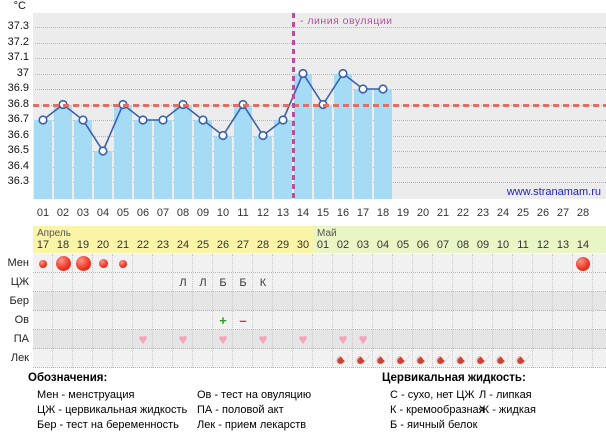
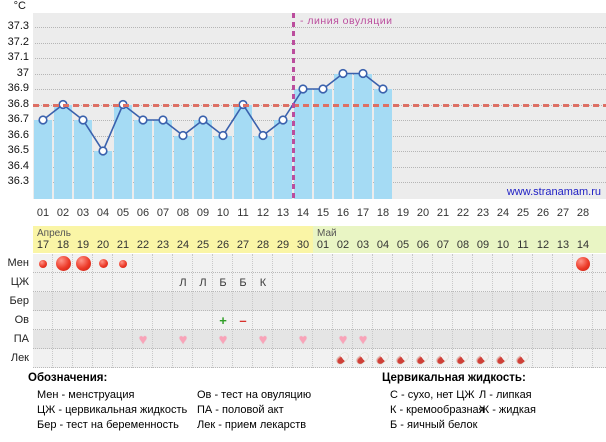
08: 36.8 -> 36.6
14: 37.0 -> 36.9
15: 36.8 -> 36.9
17: 36.9 -> 37.0
